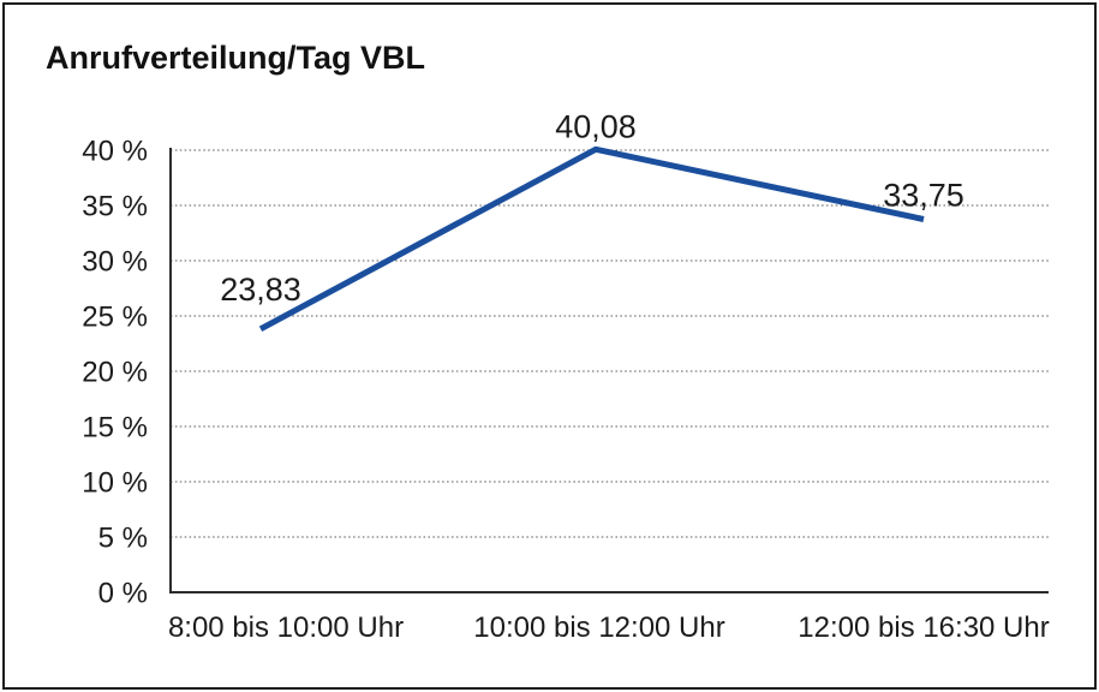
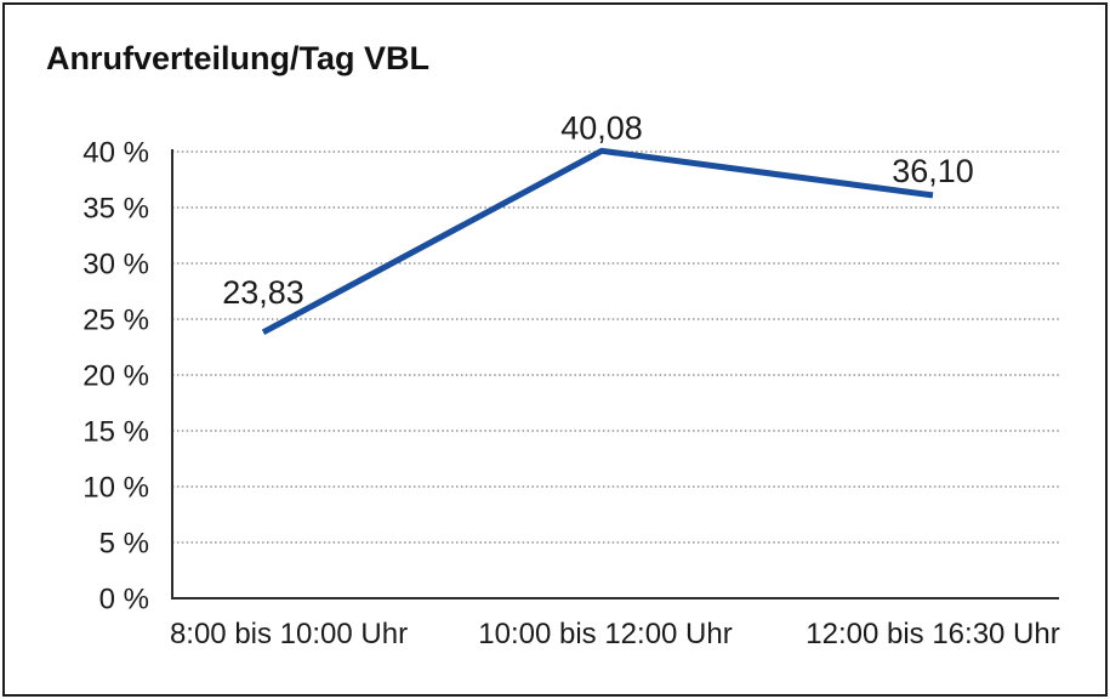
12:00 bis 16:30 Uhr: 33,75 -> 36,10
